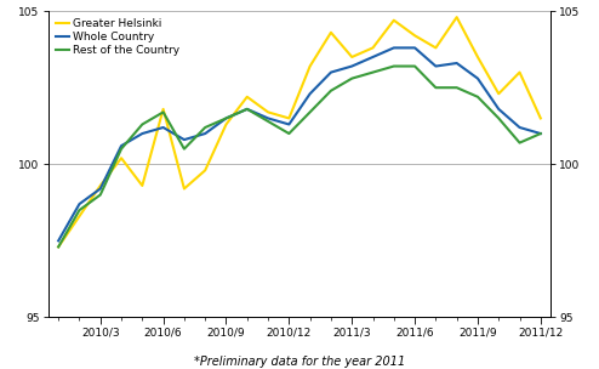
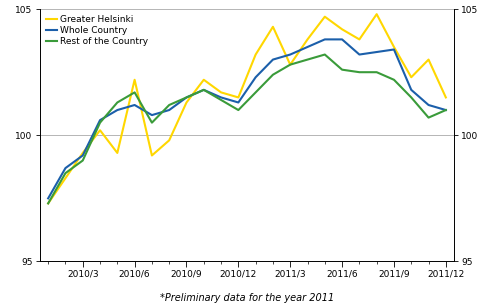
Greater Helsinki/2010/6: 101.8 -> 102.2
Greater Helsinki/2011/3: 103.5 -> 102.8
Rest of the Country/2011/6: 103.2 -> 102.6
Whole Country/2011/9: 102.8 -> 103.4
